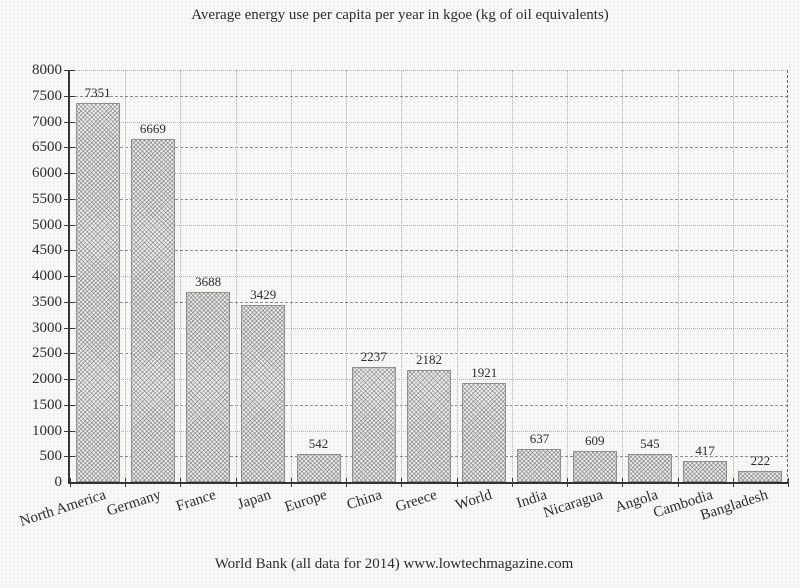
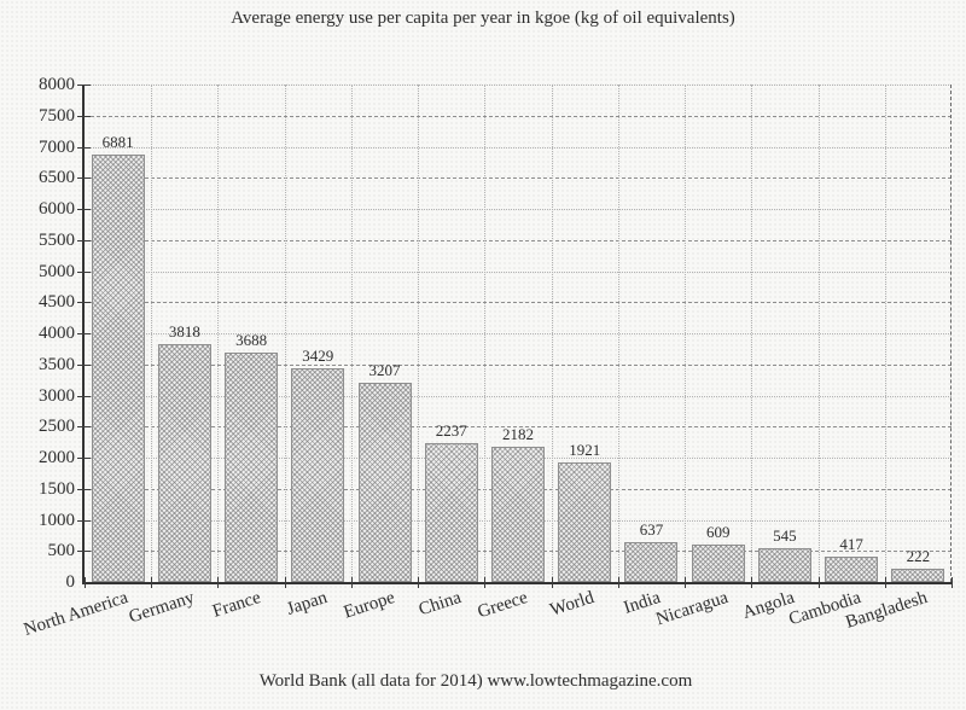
North America: 7351 -> 6881
Germany: 6669 -> 3818
Europe: 542 -> 3207
